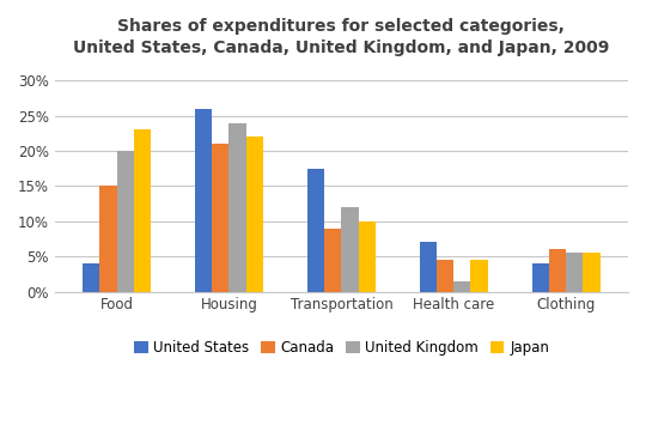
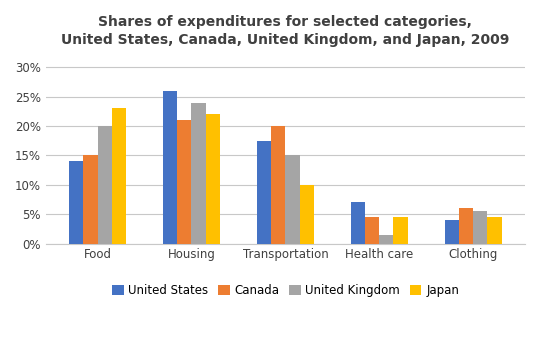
United States/Food: 4.0% -> 14.0%
Canada/Transportation: 9.0% -> 20.0%
United Kingdom/Transportation: 12.0% -> 15.0%
Japan/Clothing: 5.6% -> 4.5%
